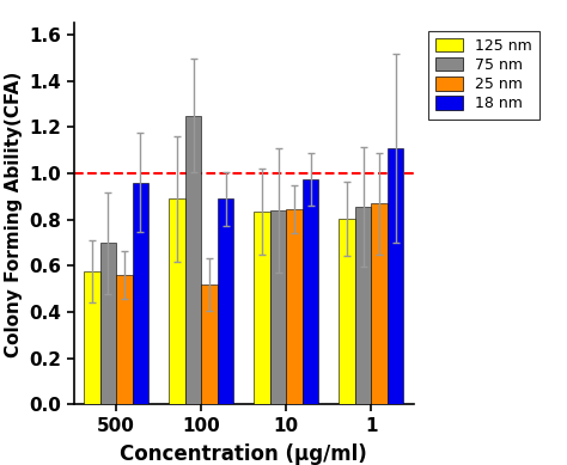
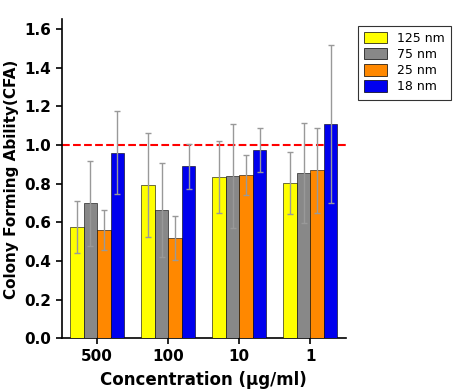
125 nm/100: 0.89 -> 0.80
75 nm/100: 1.25 -> 0.67
